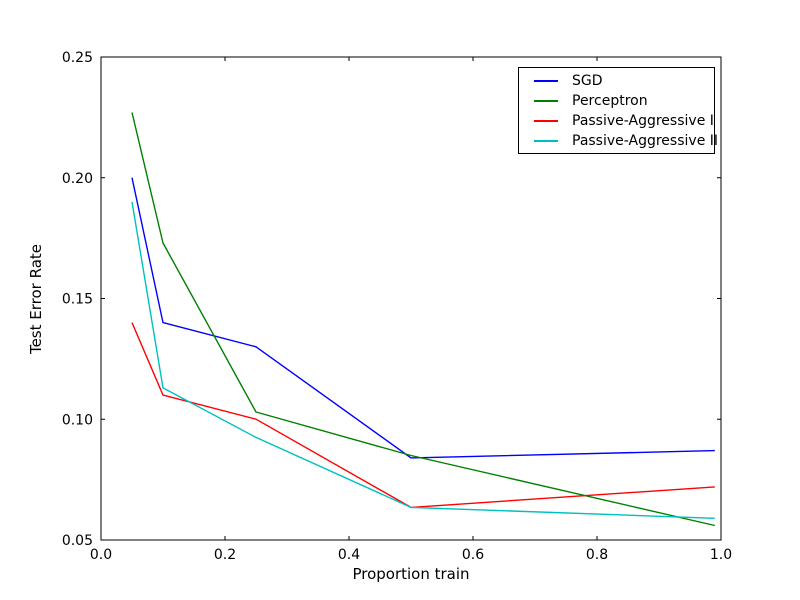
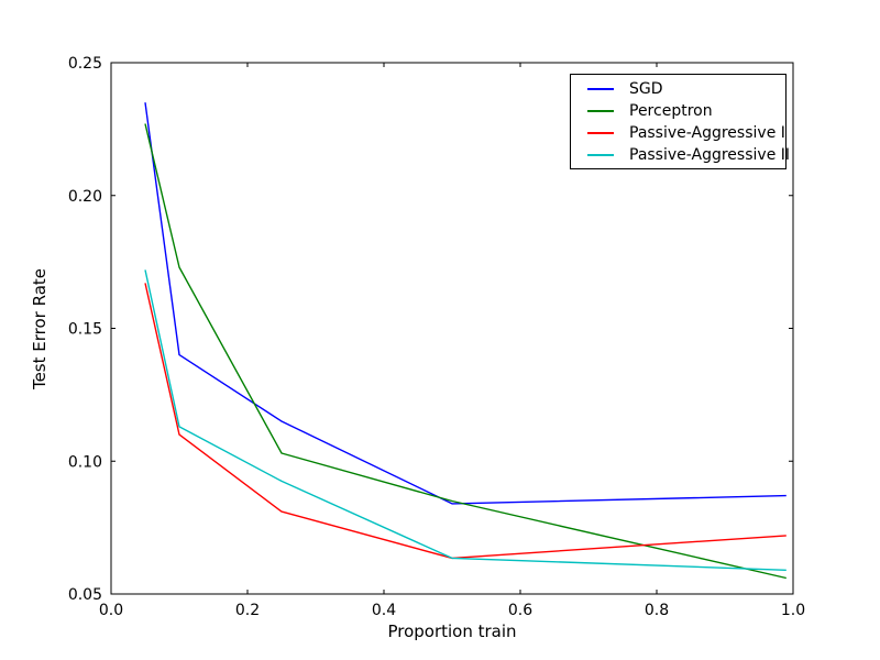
SGD/0.05: 0.20 -> 0.23
Passive-Aggressive I/0.05: 0.14 -> 0.17
Passive-Aggressive II/0.05: 0.19 -> 0.17
SGD/0.25: 0.13 -> 0.12
Passive-Aggressive I/0.25: 0.10 -> 0.08
